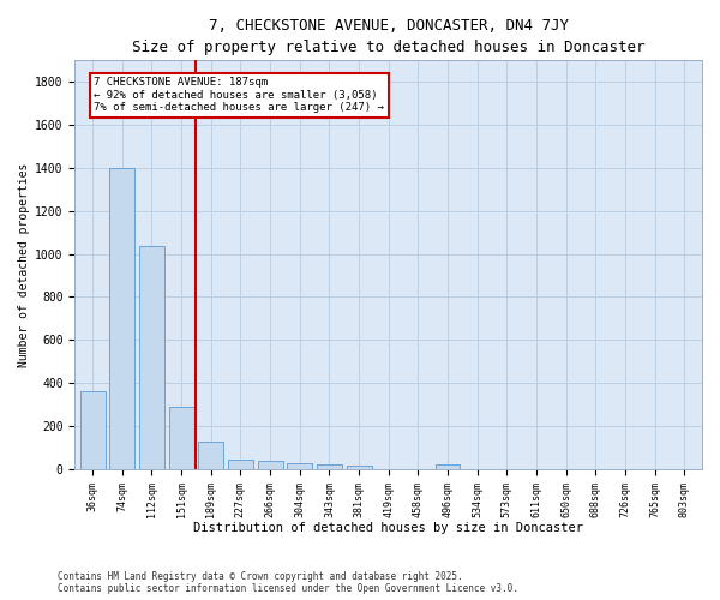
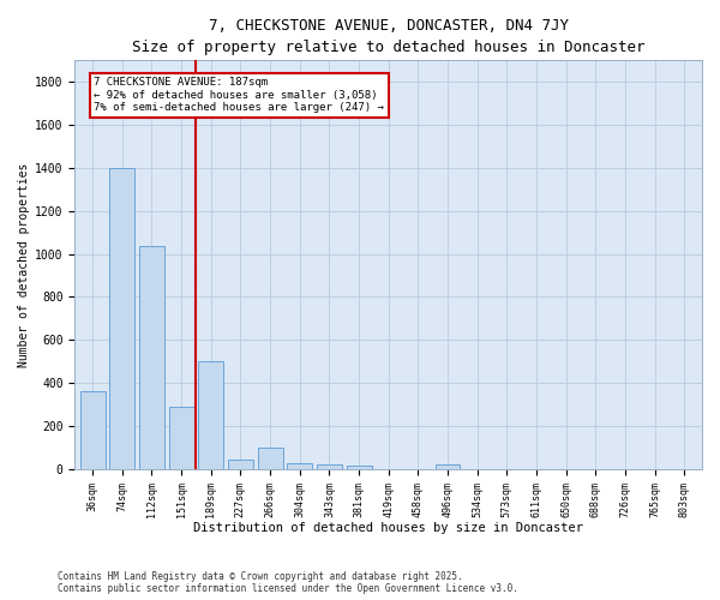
189sqm: 130 -> 500
266sqm: 40 -> 100
